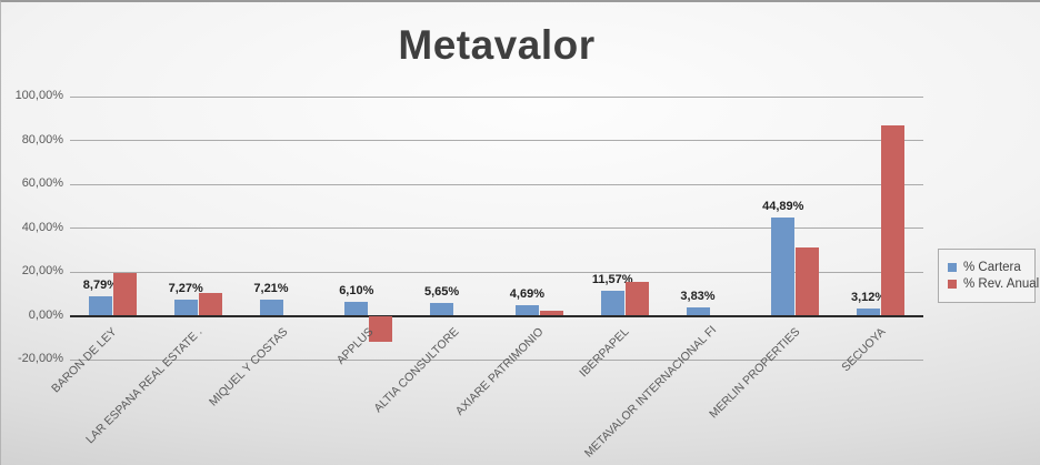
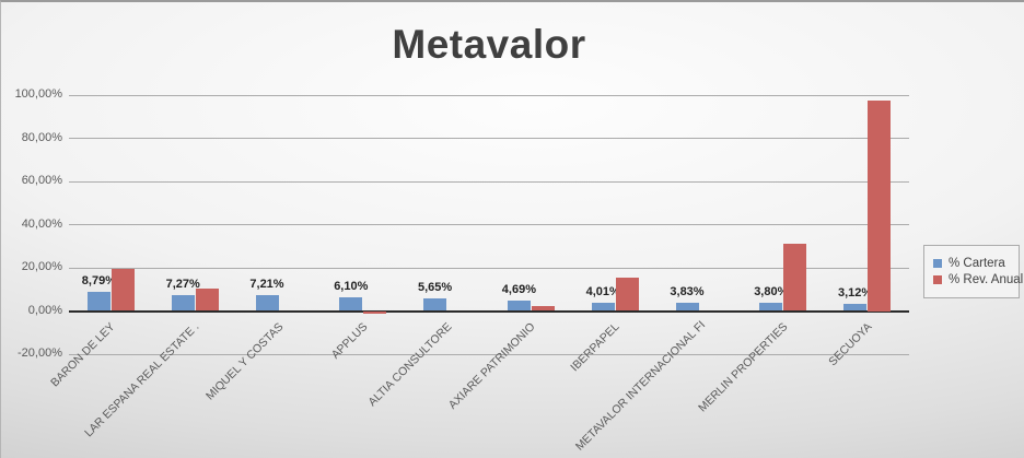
% Rev. Anual/APPLUS: -12% -> -2%
% Cartera/IBERPAPEL: 11,57% -> 4,01%
% Cartera/MERLIN PROPERTIES: 44,89% -> 3,80%
% Rev. Anual/SECUOYA: 87% -> 98%
